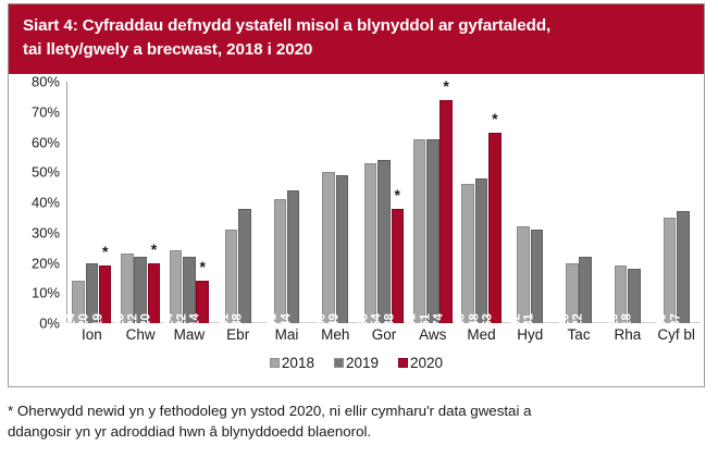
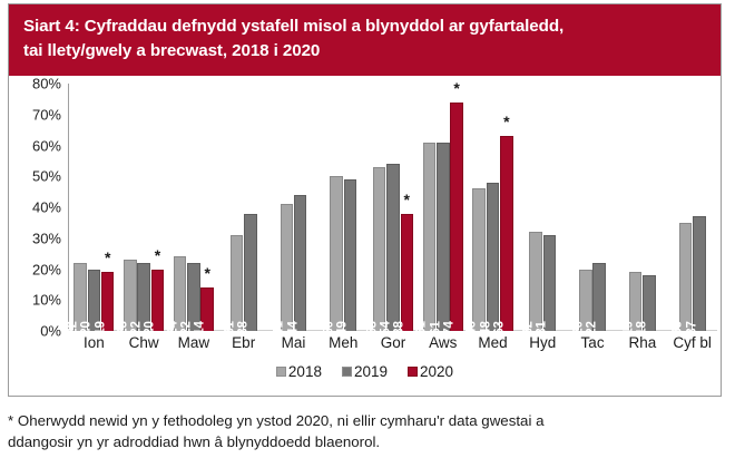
2018/Ion: 14 -> 22
